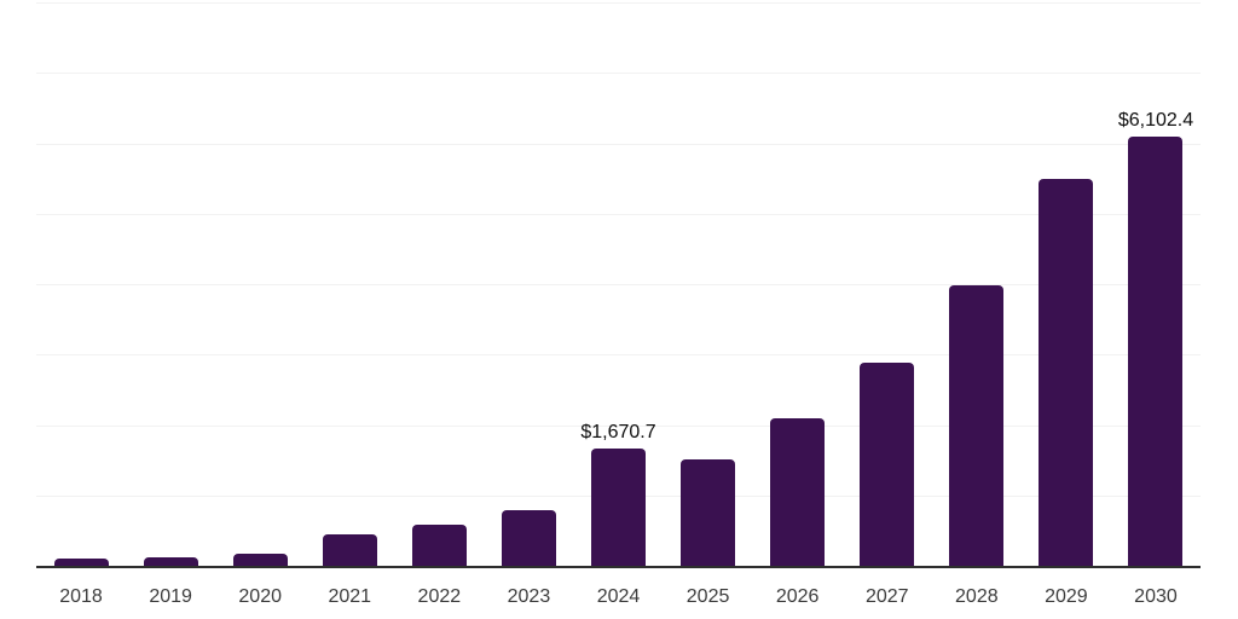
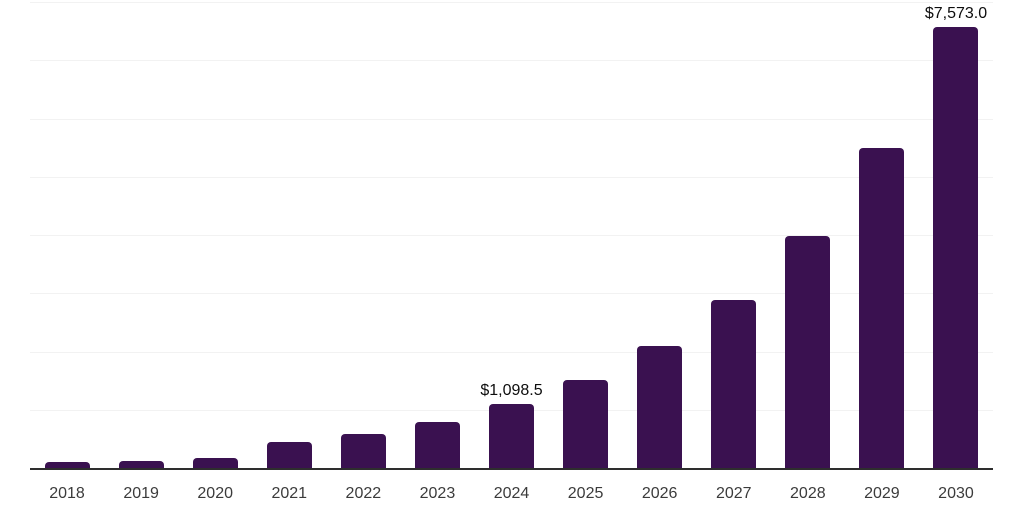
2024: $1,670.7 -> $1,098.5
2030: $6,102.4 -> $7,573.0
